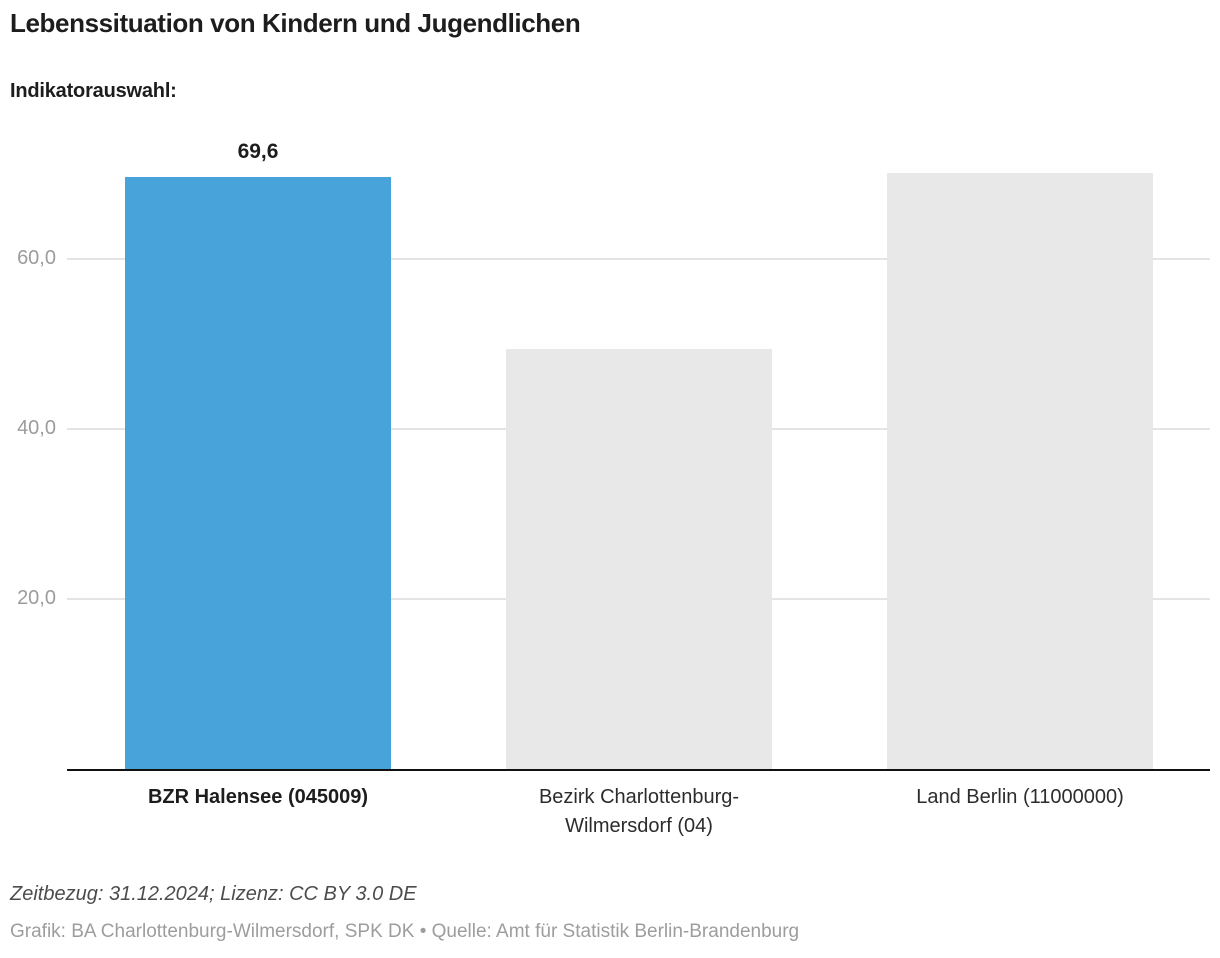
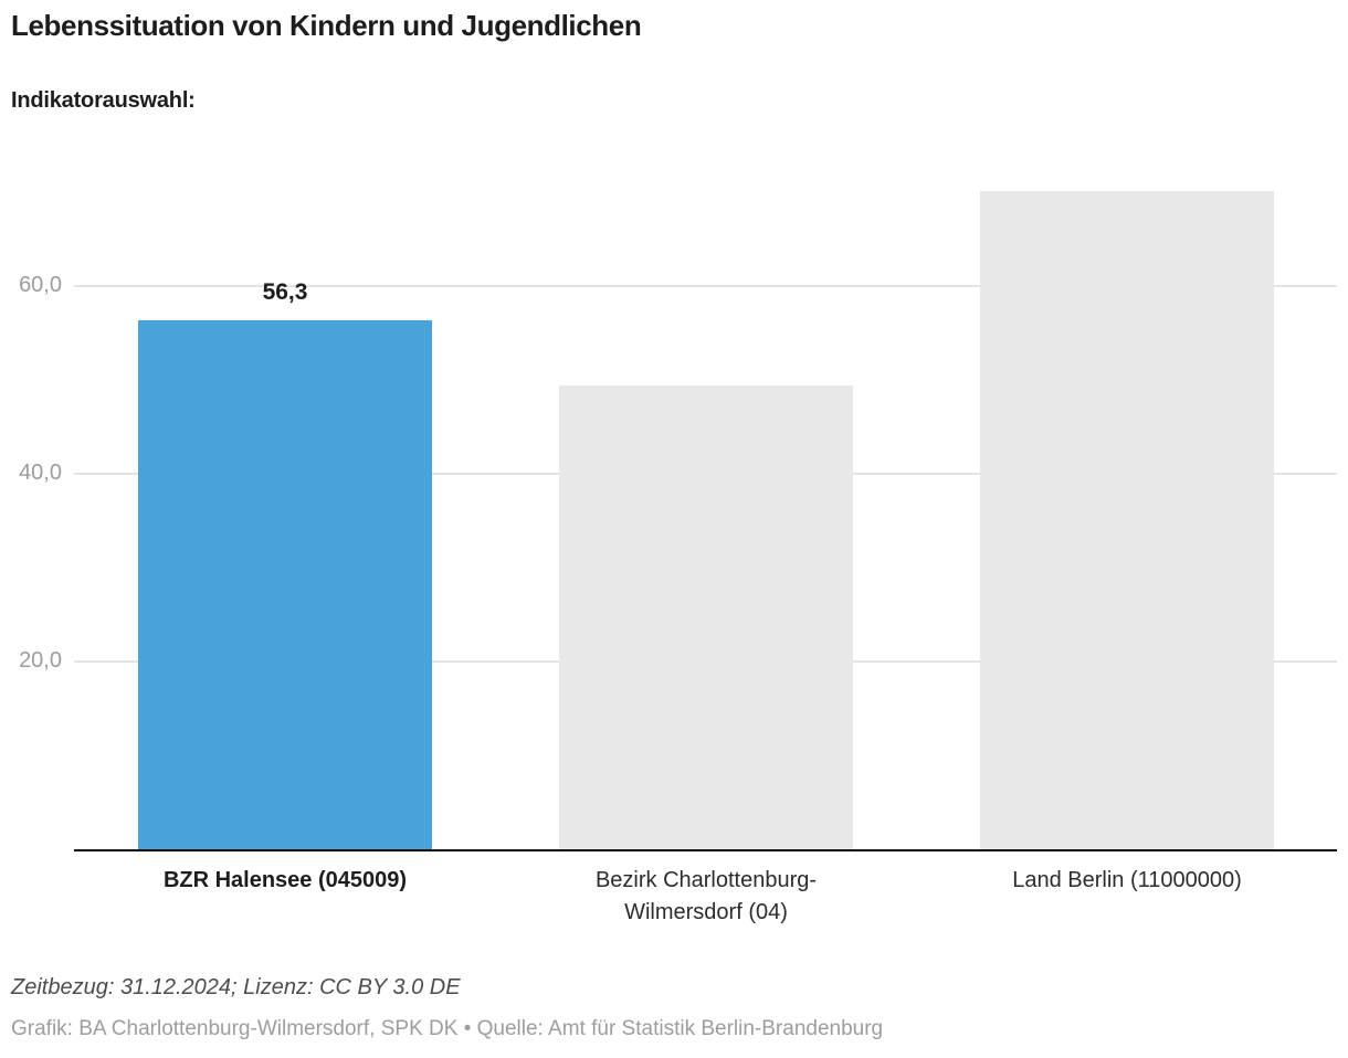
BZR Halensee (045009): 69,6 -> 56,3
